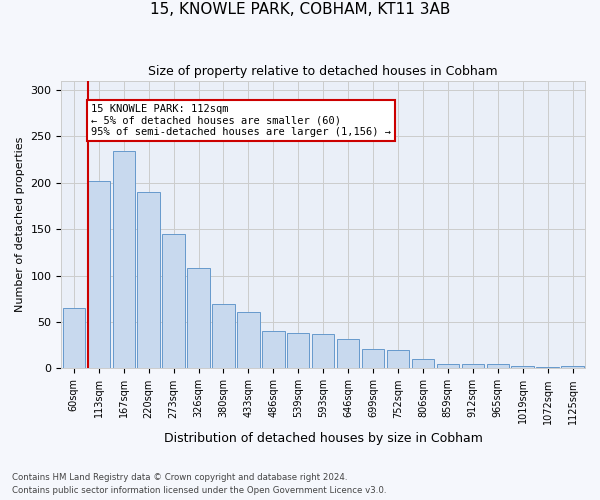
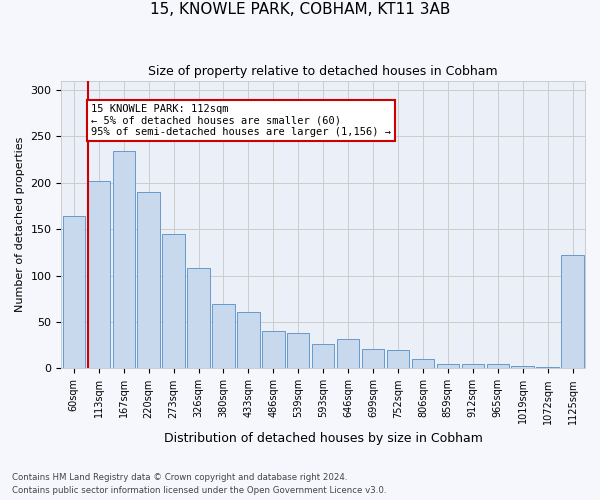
60sqm: 65 -> 164
593sqm: 37 -> 26
1125sqm: 3 -> 122
